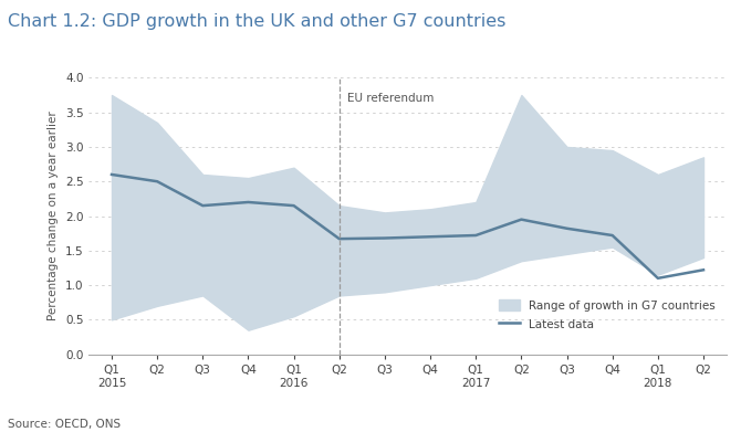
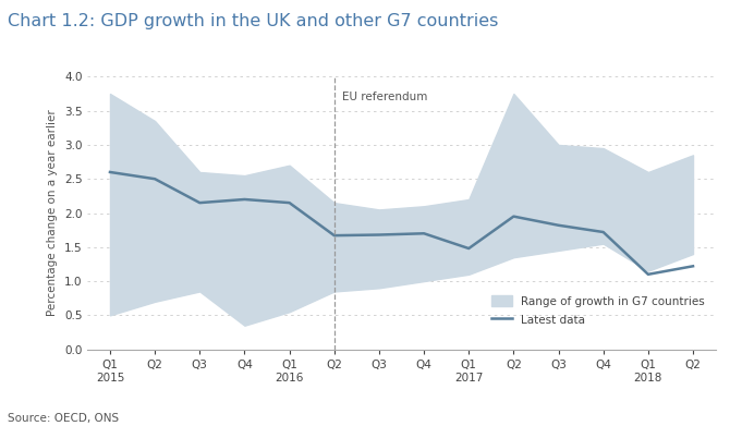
Latest data/Q1 2017: 1.72 -> 1.48
